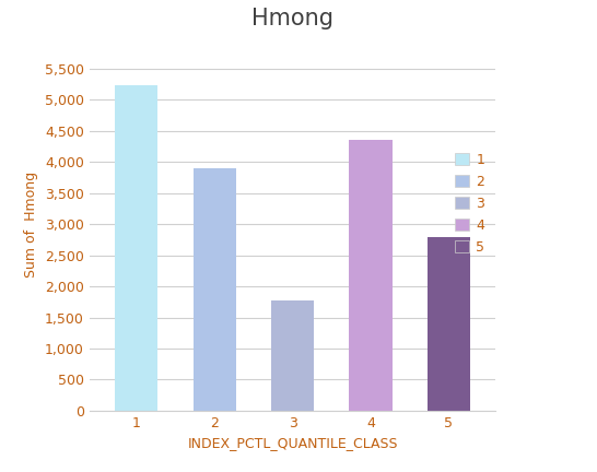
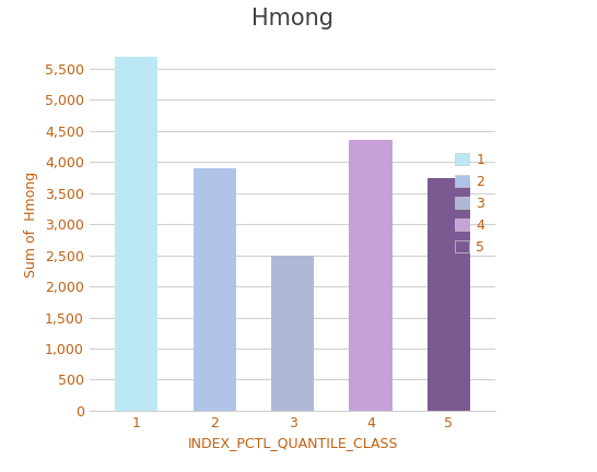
1: 5,240 -> 5,700
3: 1,780 -> 2,500
5: 2,800 -> 3,750
